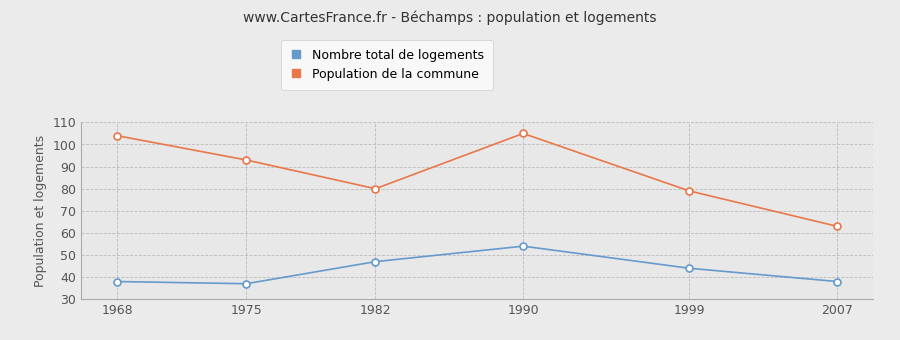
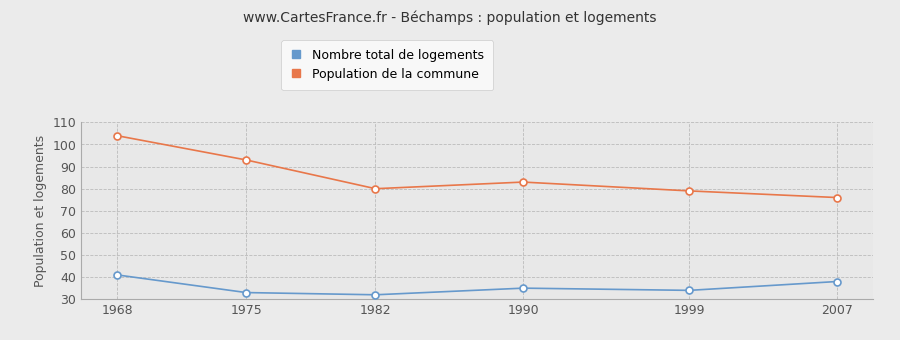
Nombre total de logements/1968: 38 -> 41
Nombre total de logements/1975: 37 -> 33
Nombre total de logements/1982: 47 -> 32
Nombre total de logements/1990: 54 -> 35
Population de la commune/1990: 105 -> 83
Nombre total de logements/1999: 44 -> 34
Population de la commune/2007: 63 -> 76
